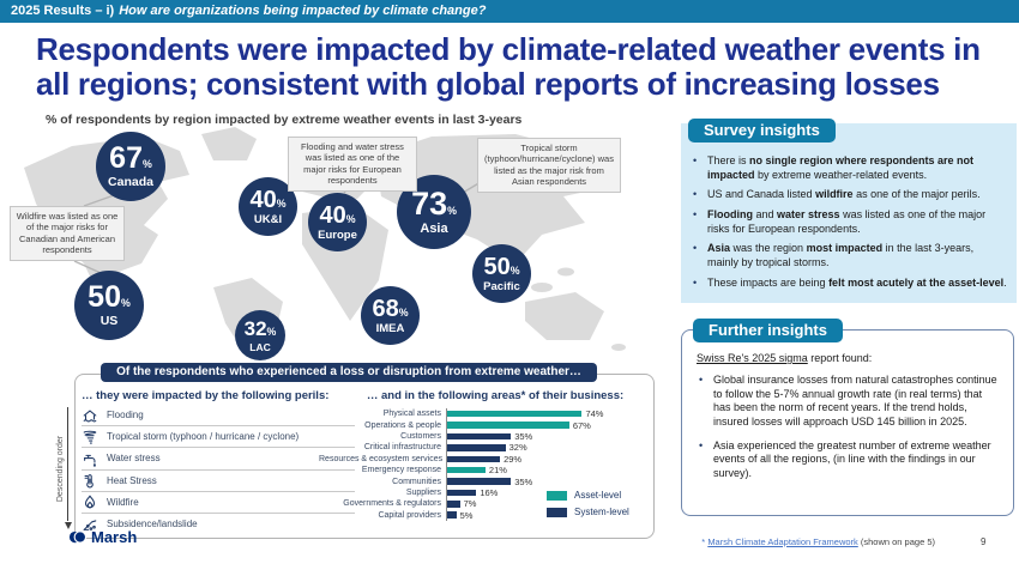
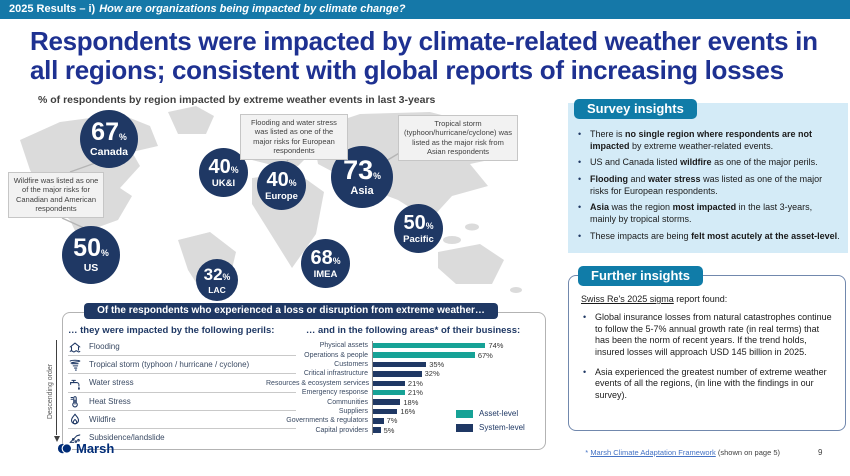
Resources & ecosystem services: 29% -> 21%
Communities: 35% -> 18%
